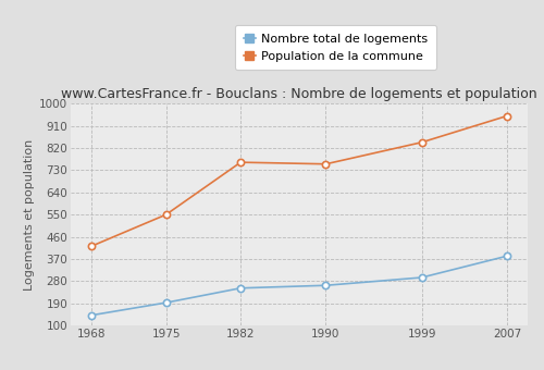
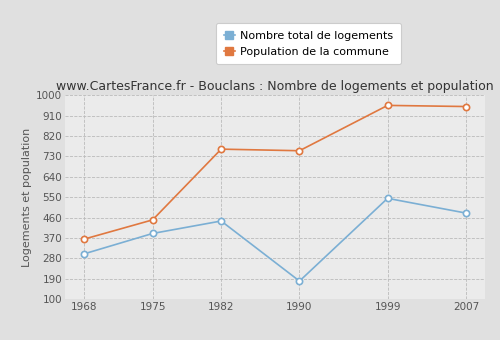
Nombre total de logements/1968: 142 -> 300
Population de la commune/1968: 422 -> 365
Nombre total de logements/1975: 193 -> 390
Population de la commune/1975: 550 -> 450
Nombre total de logements/1982: 252 -> 445
Nombre total de logements/1990: 263 -> 180
Nombre total de logements/1999: 295 -> 545
Population de la commune/1999: 843 -> 955
Nombre total de logements/2007: 382 -> 480
